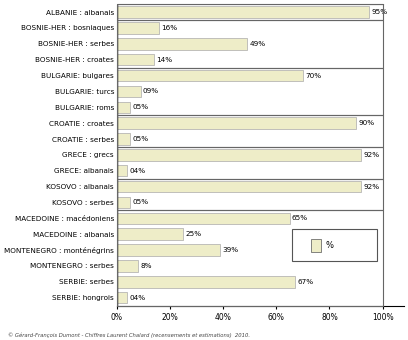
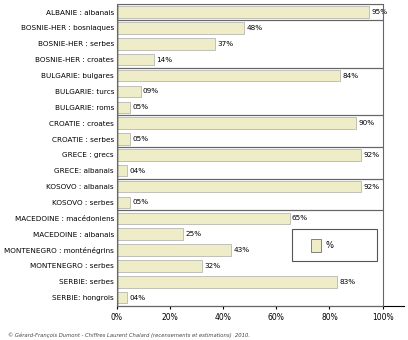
BOSNIE-HER : bosniaques: 16% -> 48%
BOSNIE-HER : serbes: 49% -> 37%
BULGARIE: bulgares: 70% -> 84%
MONTENEGRO : monténégrins: 39% -> 43%
MONTENEGRO : serbes: 8% -> 32%
SERBIE: serbes: 67% -> 83%
